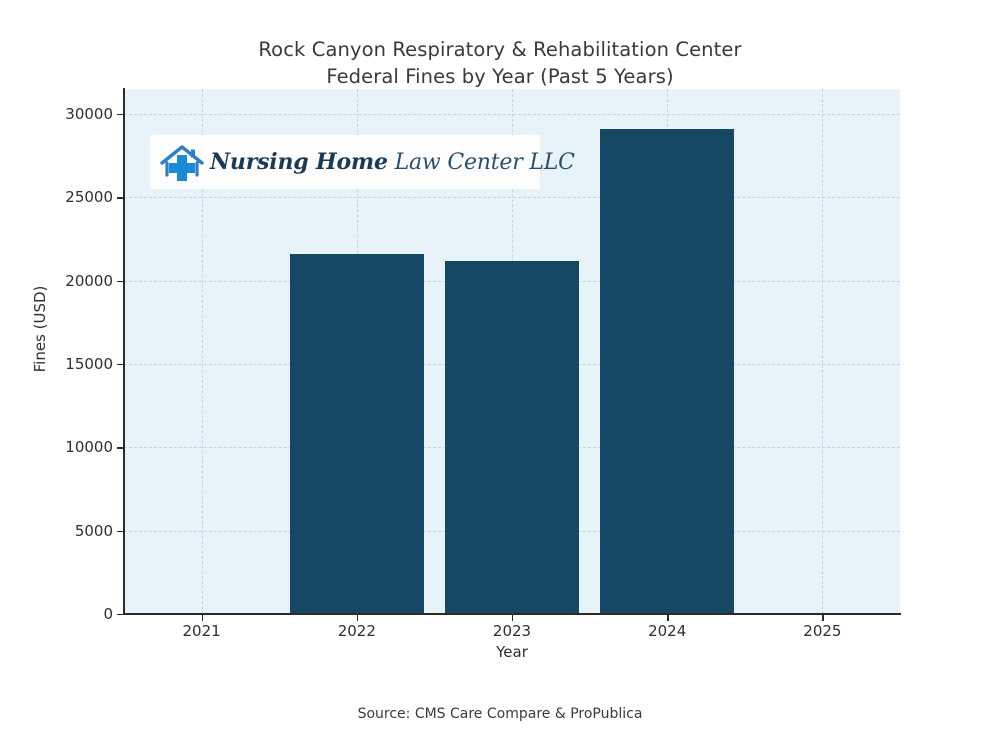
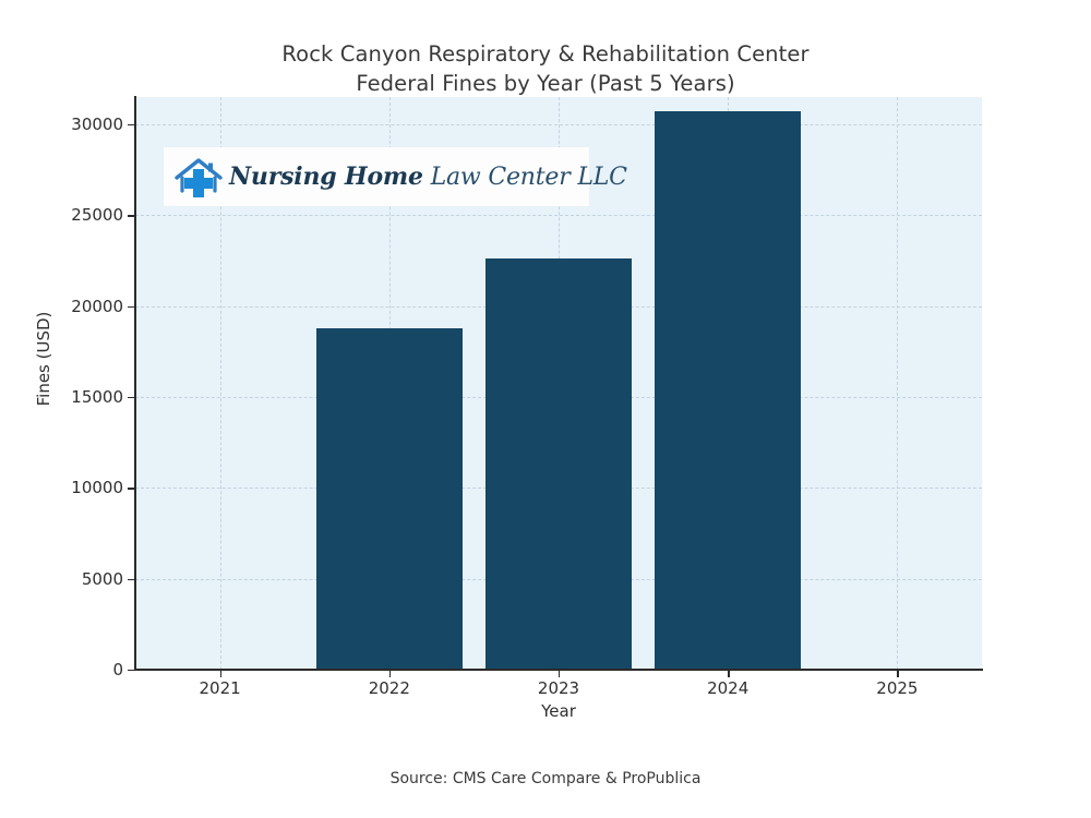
2022: 21600 -> 18800
2023: 21200 -> 22600
2024: 29100 -> 30700
